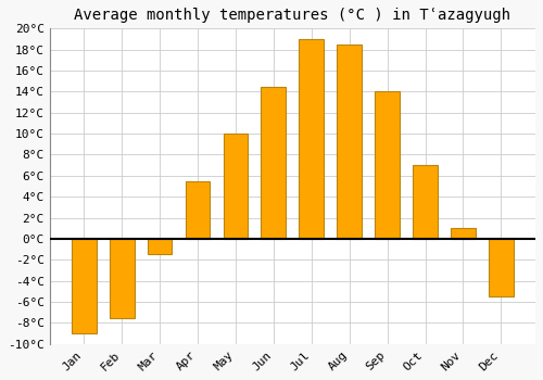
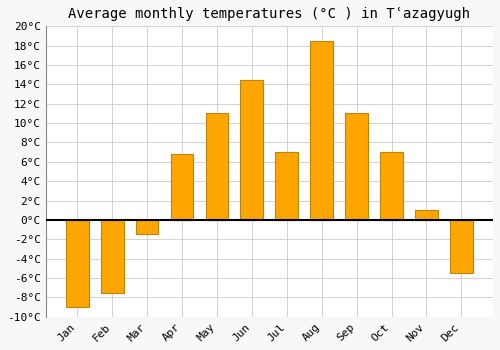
Apr: 5.5°C -> 6.8°C
May: 10.0°C -> 11.0°C
Jul: 19.0°C -> 7.0°C
Sep: 14.0°C -> 11.0°C
